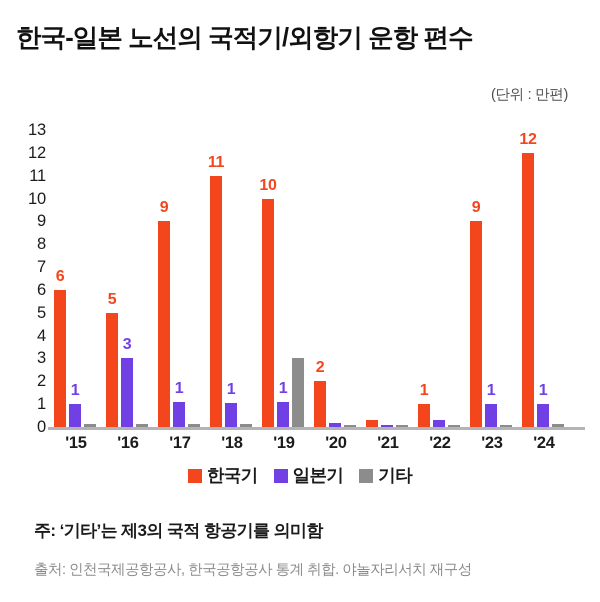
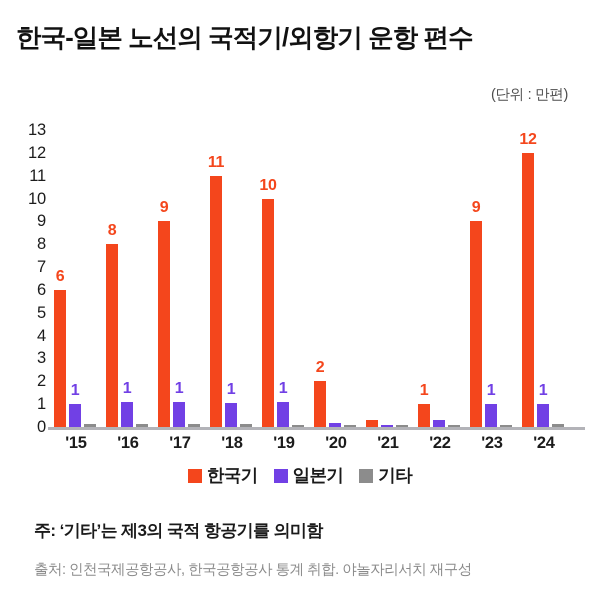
한국기/'16: 5 -> 8
일본기/'16: 3 -> 1
기타/'19: 3.0 -> 0.1
